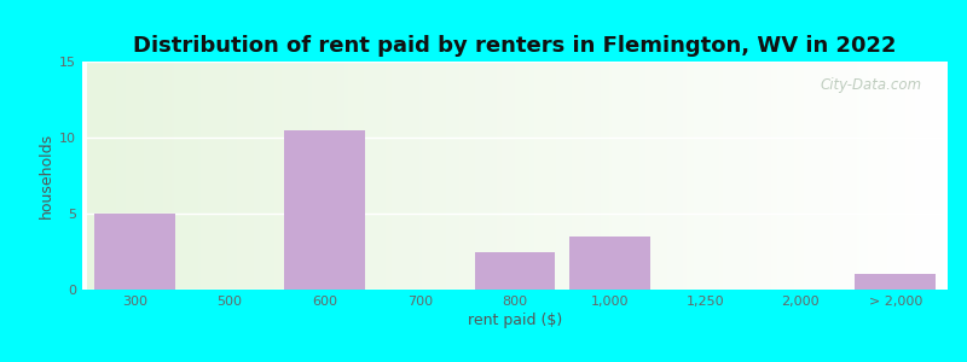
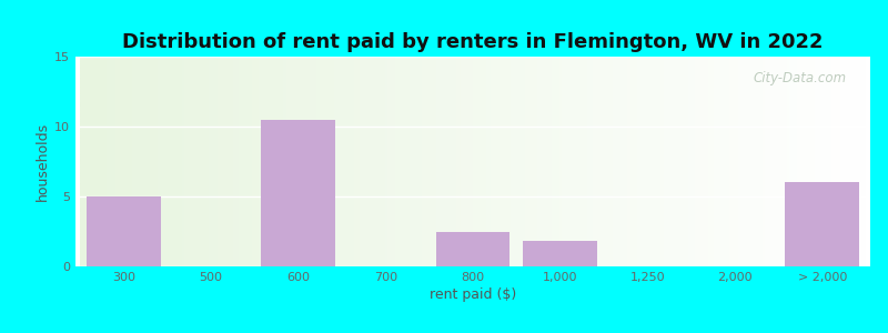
1,000: 3.5 -> 1.8
> 2,000: 1.0 -> 6.0
